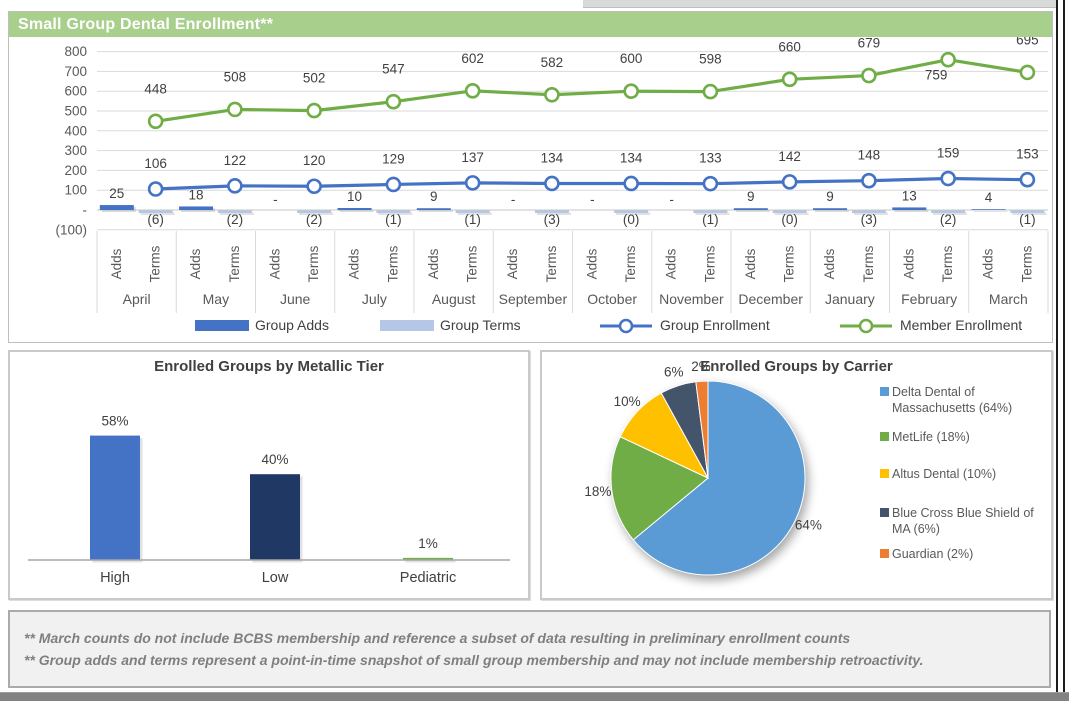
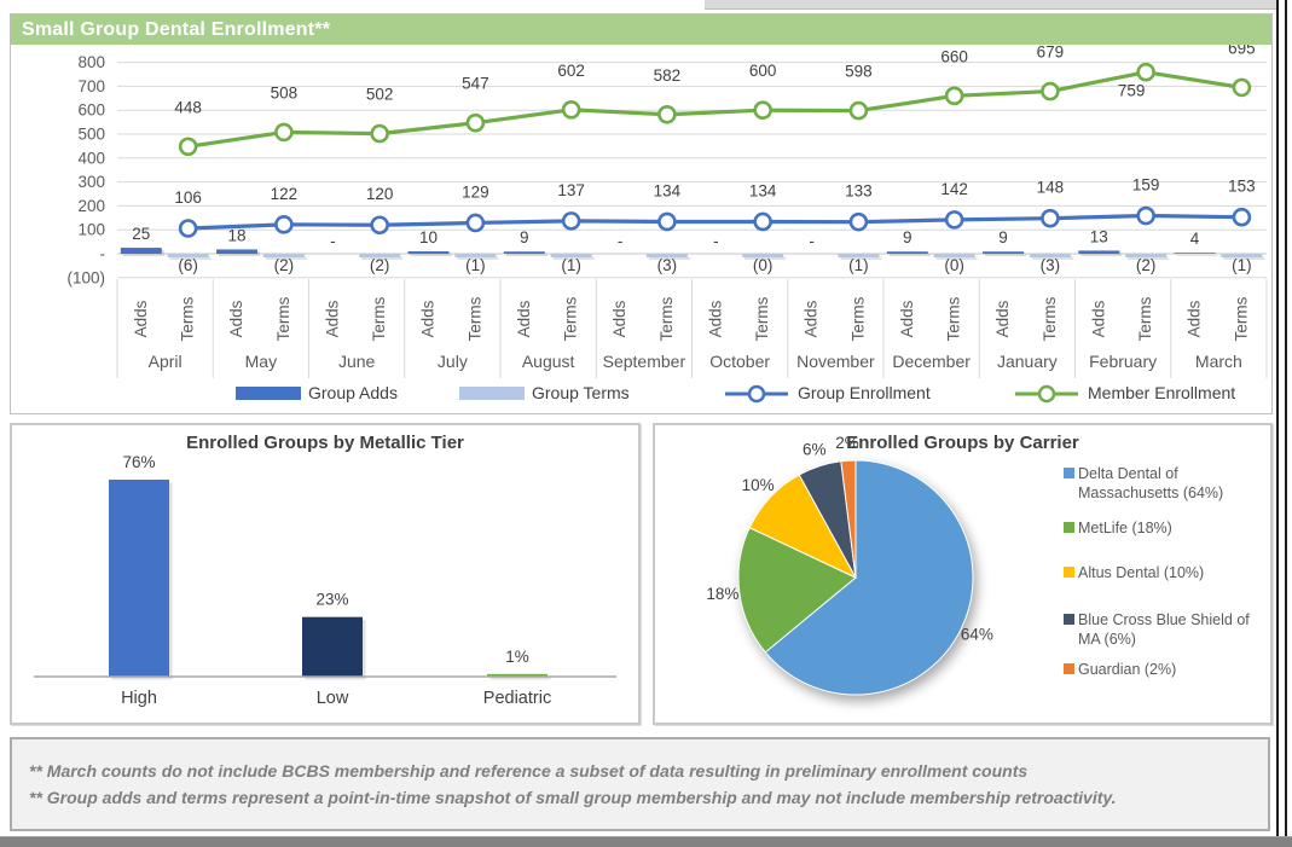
Enrolled Groups by Metallic Tier/High: 58% -> 76%
Enrolled Groups by Metallic Tier/Low: 40% -> 23%
